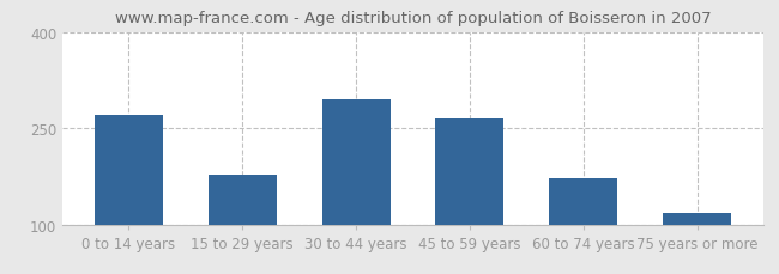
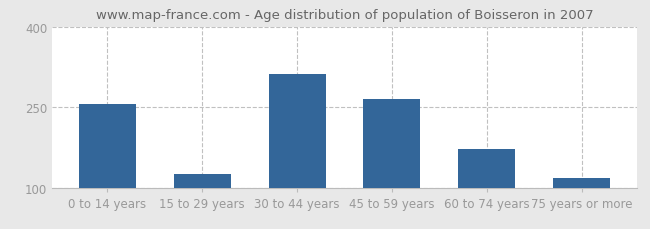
0 to 14 years: 270 -> 256
15 to 29 years: 178 -> 126
30 to 44 years: 295 -> 312
